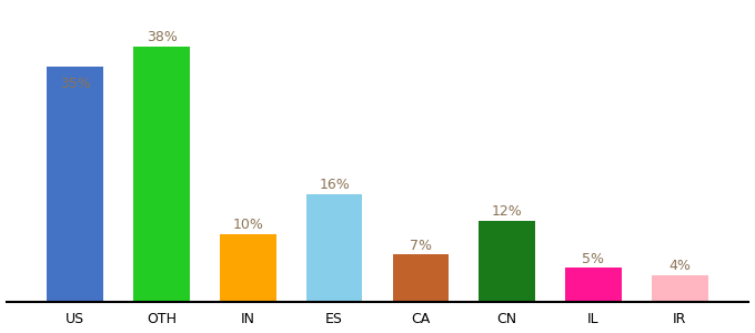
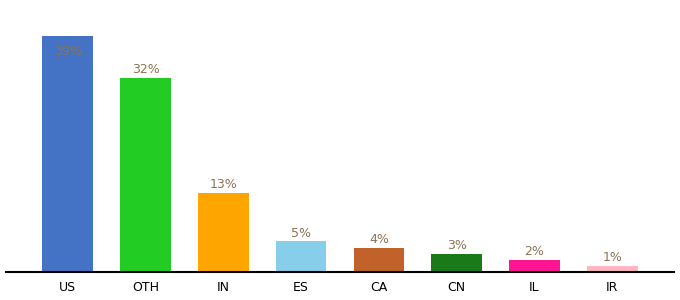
US: 35% -> 39%
OTH: 38% -> 32%
IN: 10% -> 13%
ES: 16% -> 5%
CA: 7% -> 4%
CN: 12% -> 3%
IL: 5% -> 2%
IR: 4% -> 1%
